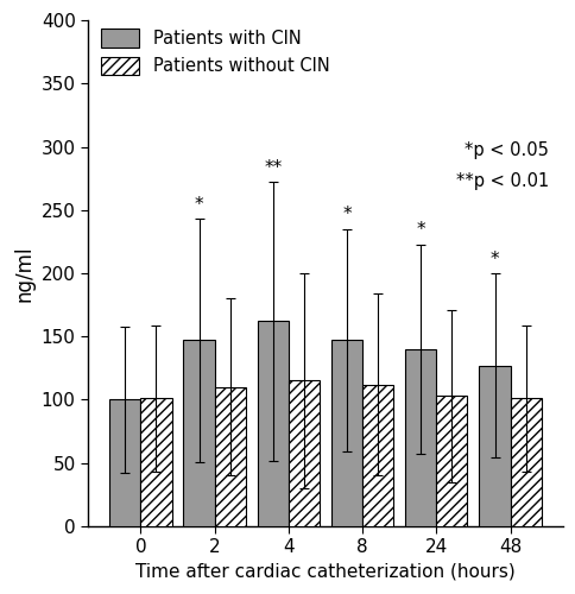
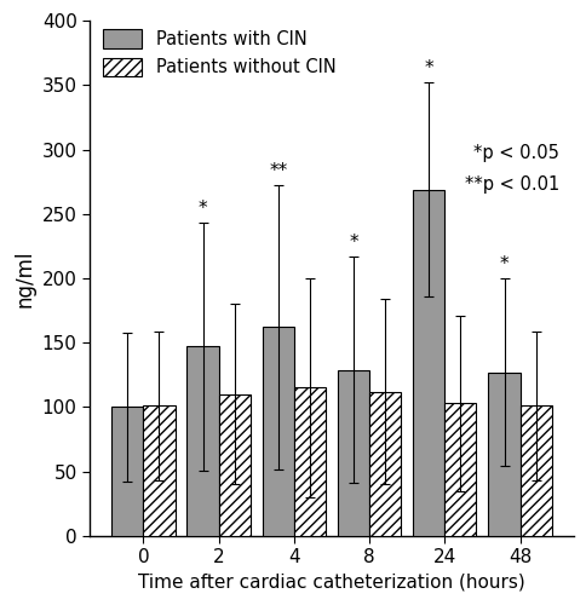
Patients with CIN/8: 147 -> 129
Patients with CIN/24: 140 -> 269
